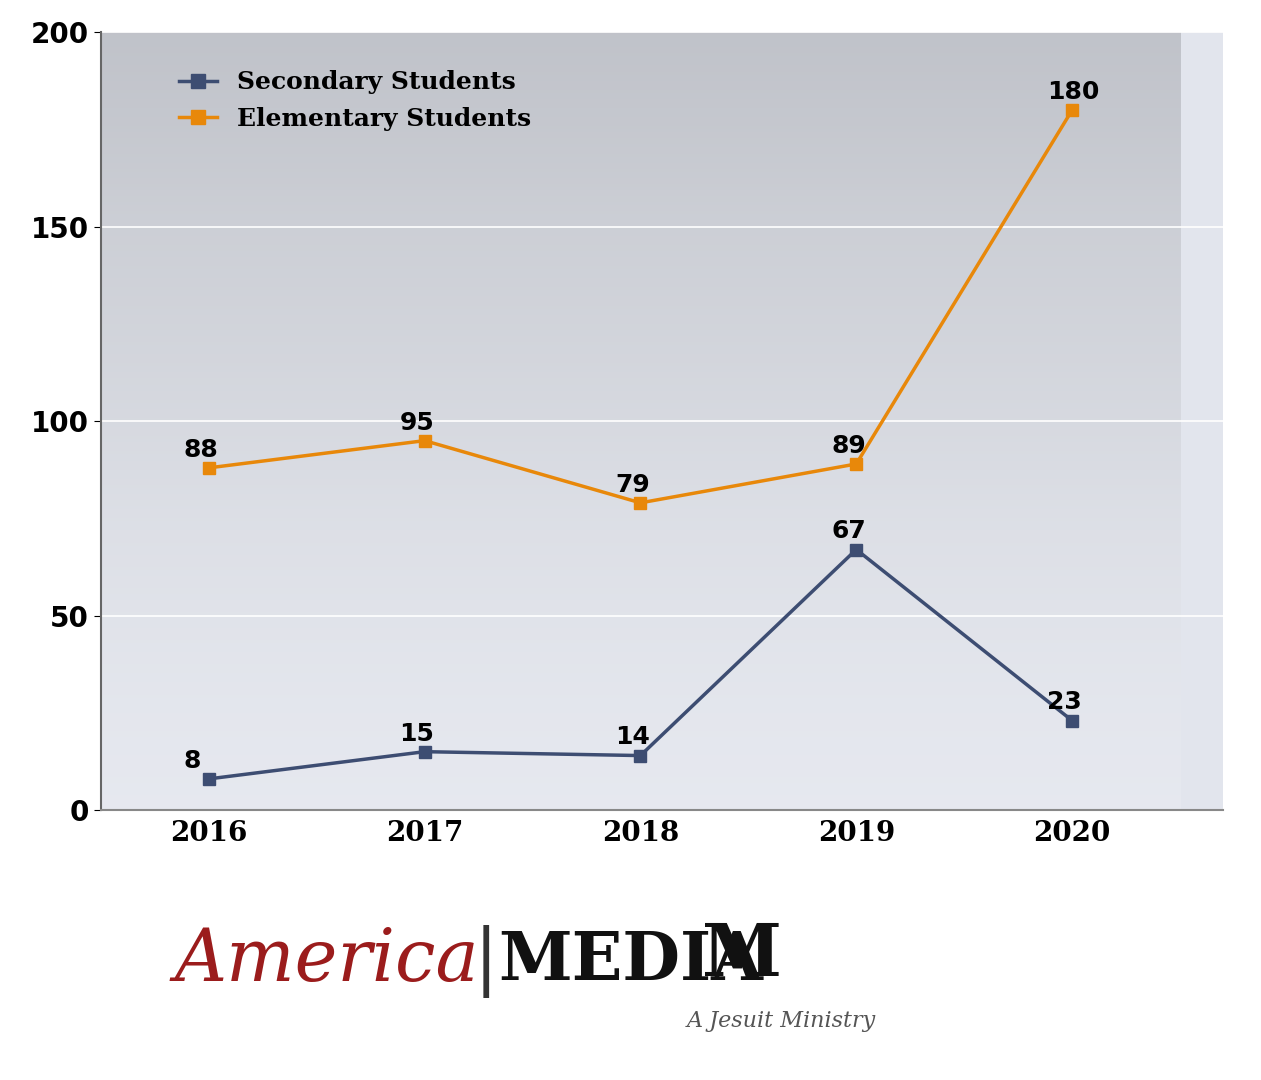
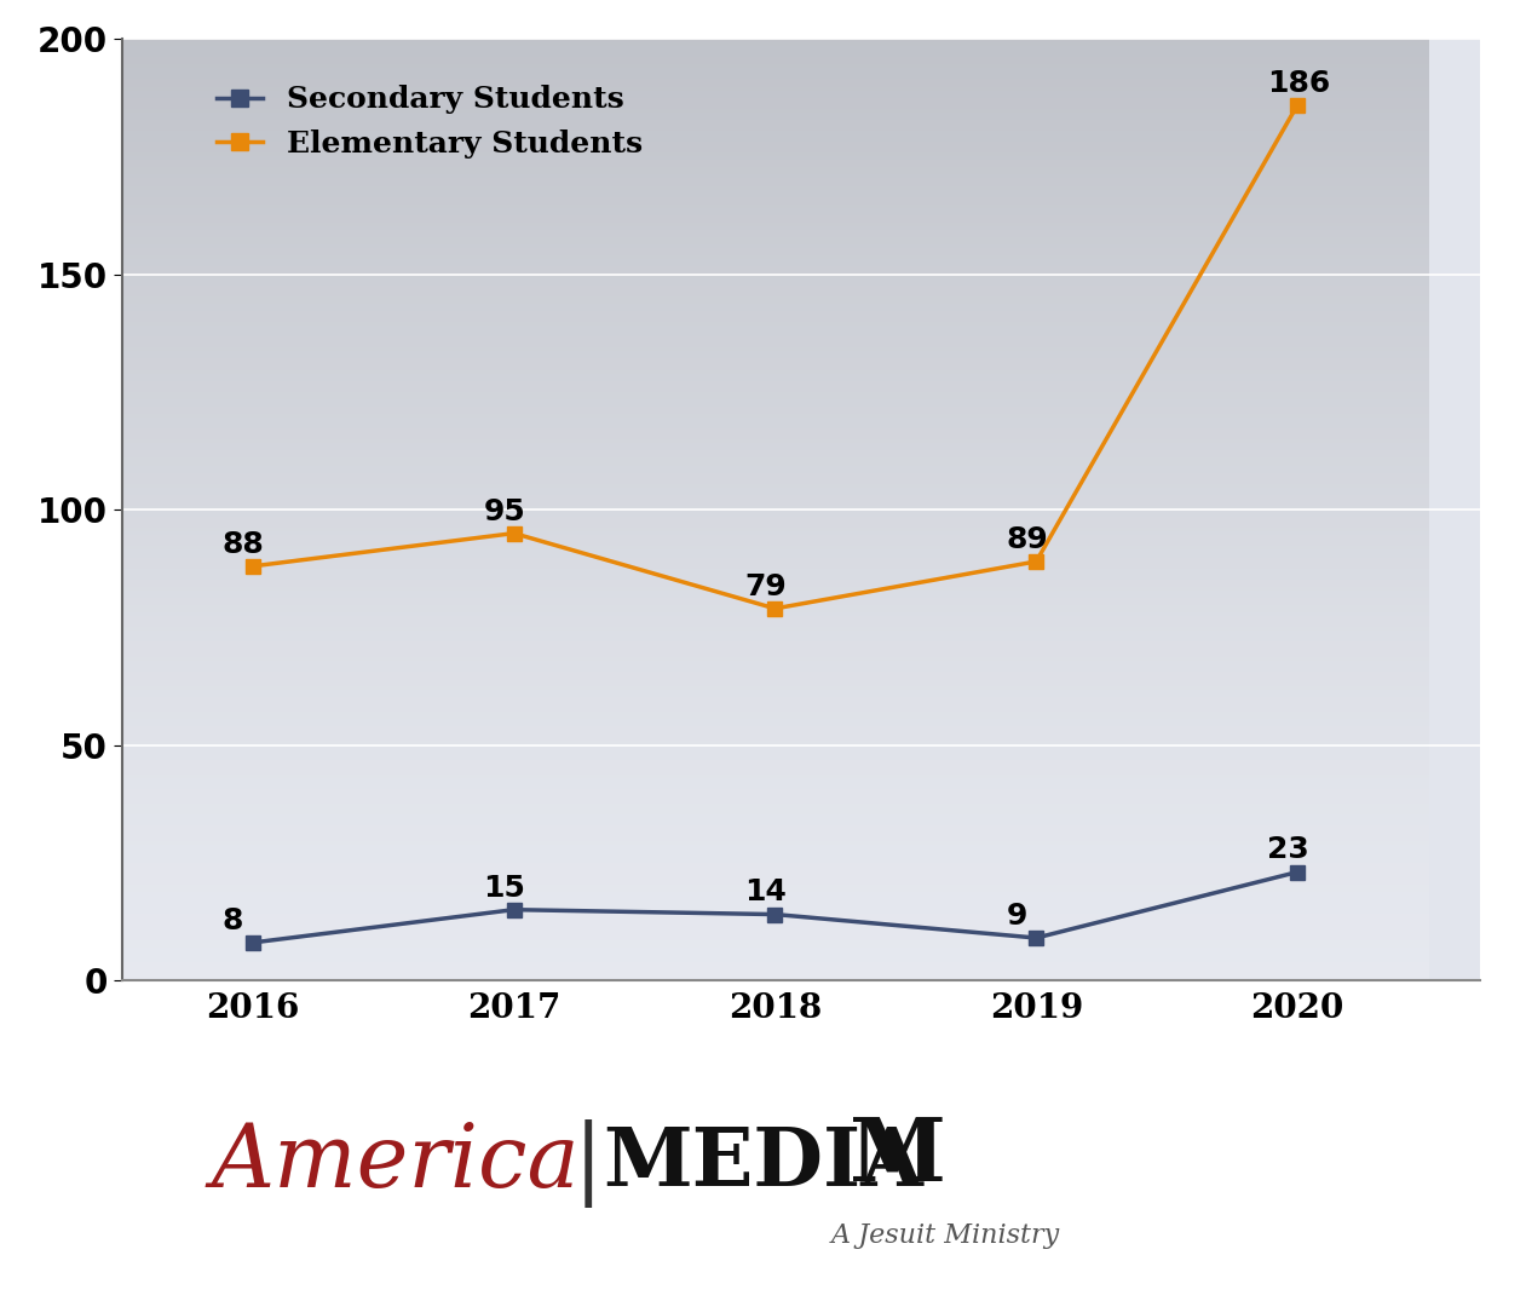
Secondary Students/2019: 67 -> 9
Elementary Students/2020: 180 -> 186
